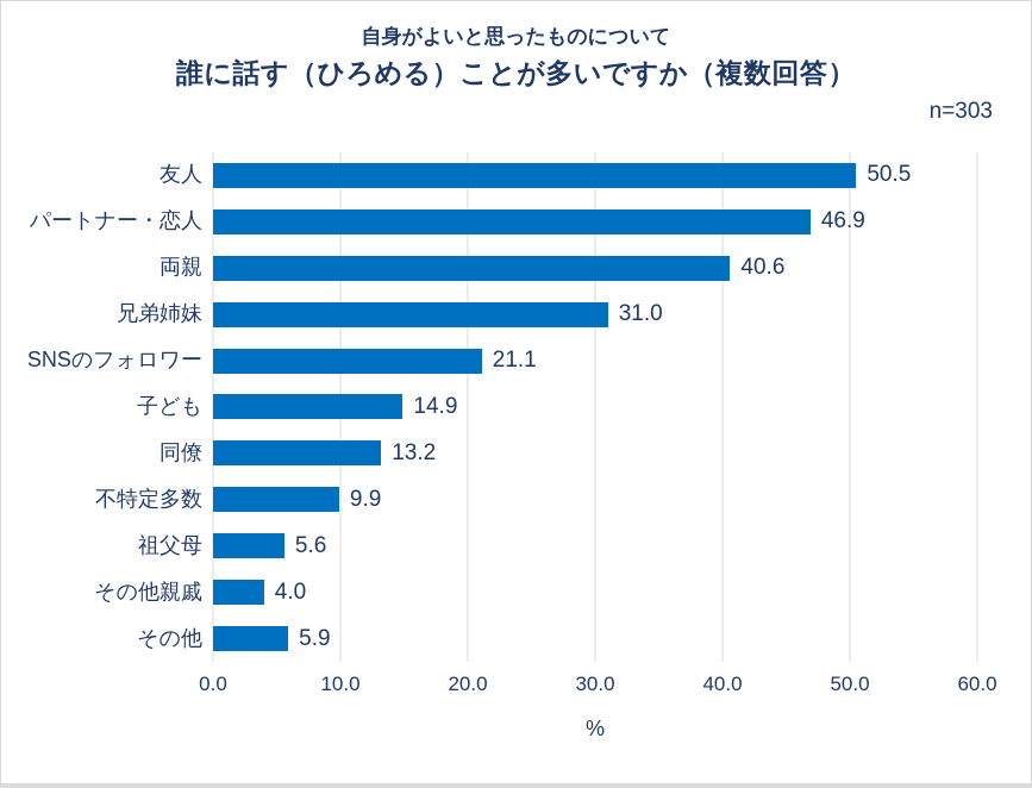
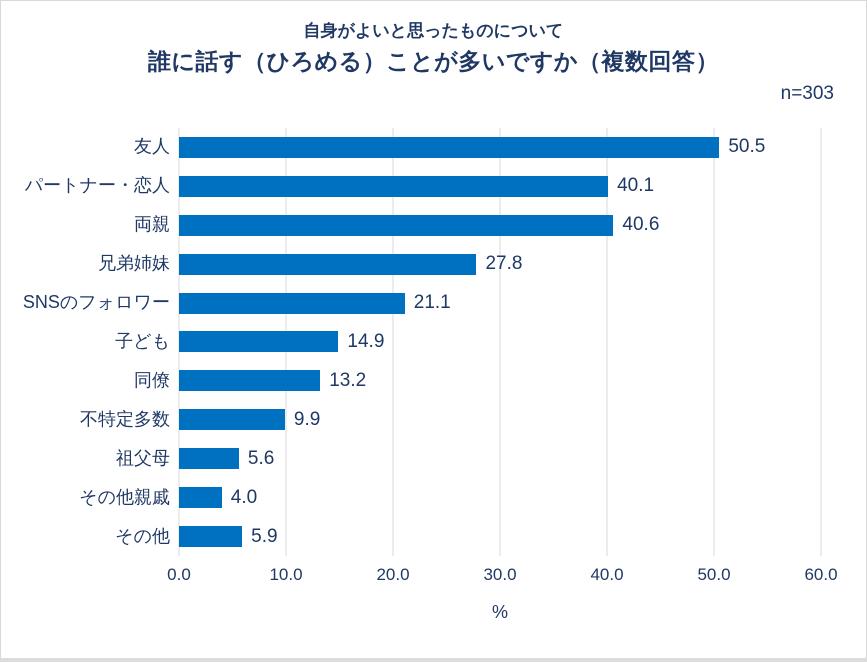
パートナー・恋人: 46.9 -> 40.1
兄弟姉妹: 31.0 -> 27.8
